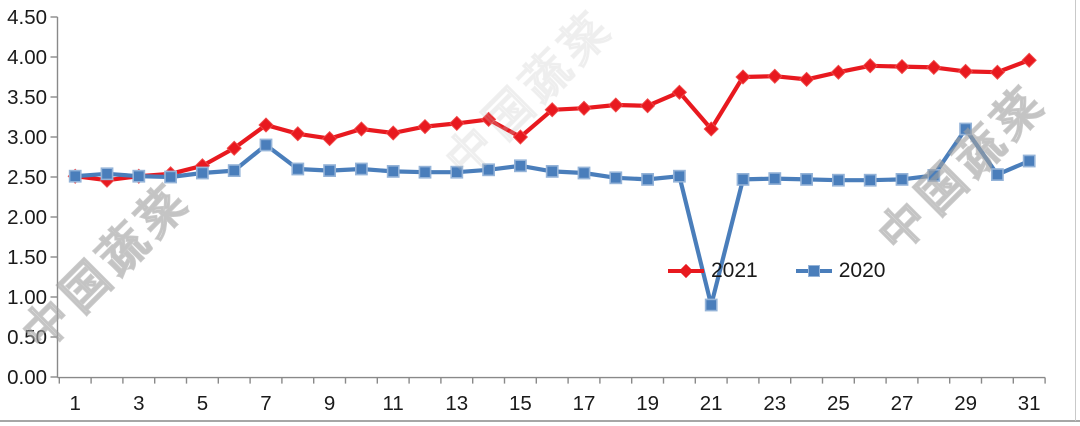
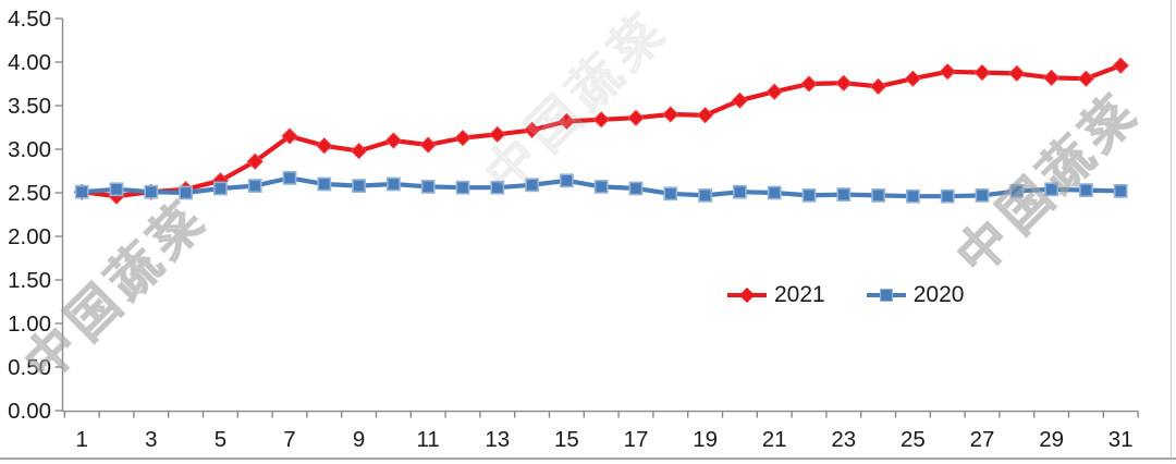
2020/7: 2.9 -> 2.7
2021/15: 3.0 -> 3.3
2021/21: 3.1 -> 3.7
2020/21: 0.9 -> 2.5
2020/29: 3.1 -> 2.5
2020/31: 2.7 -> 2.5
